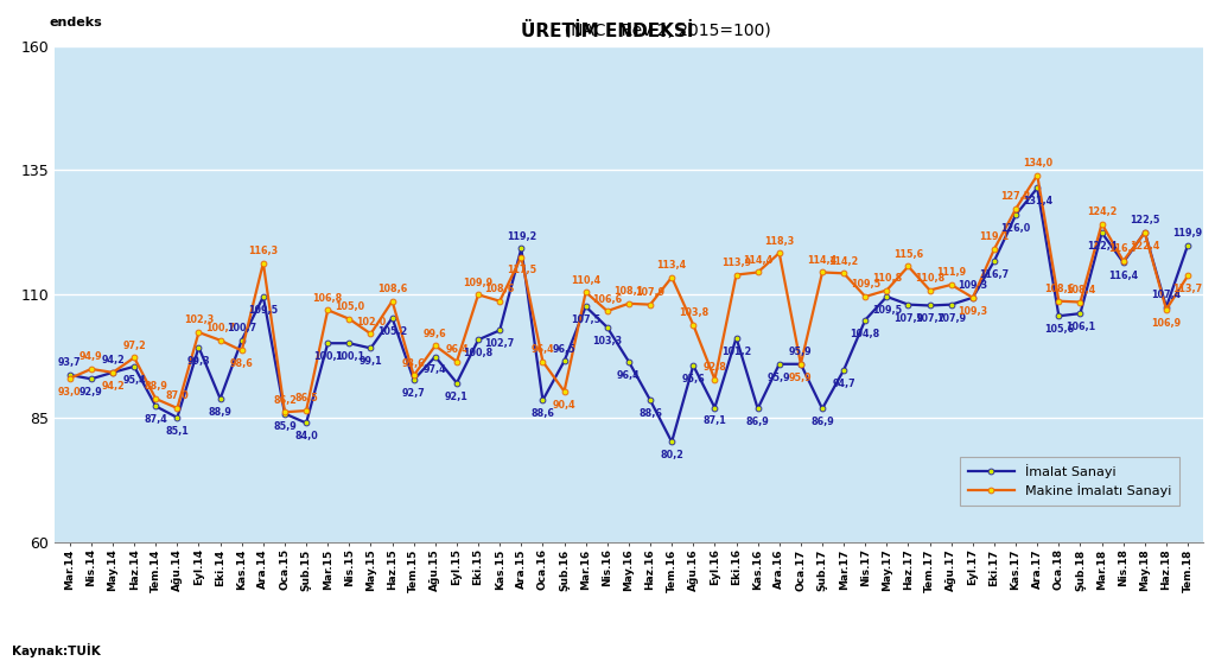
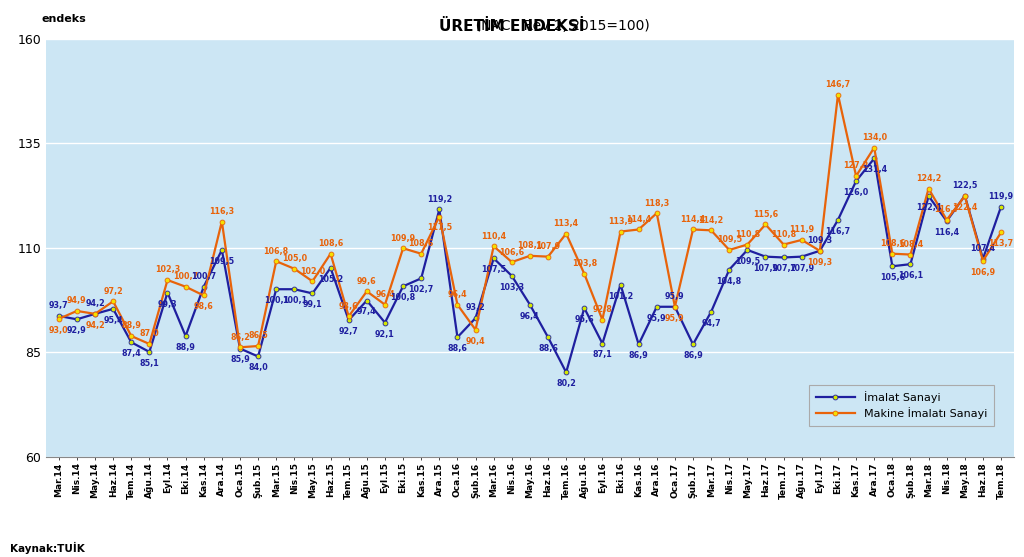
İmalat Sanayi/Şub.16: 96,5 -> 93,2
Makine İmalatı Sanayi/Eki.17: 119,1 -> 146,7
